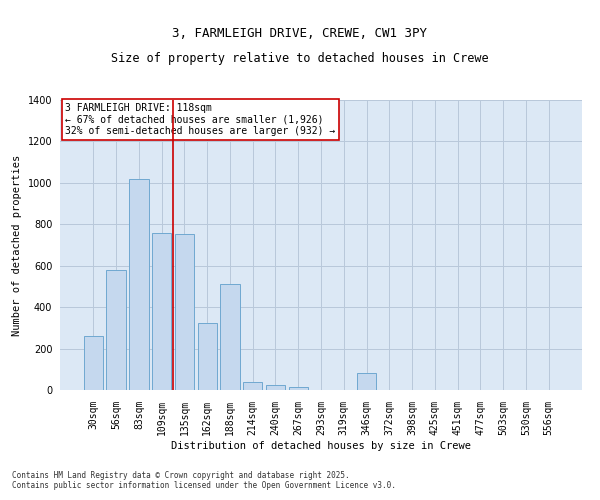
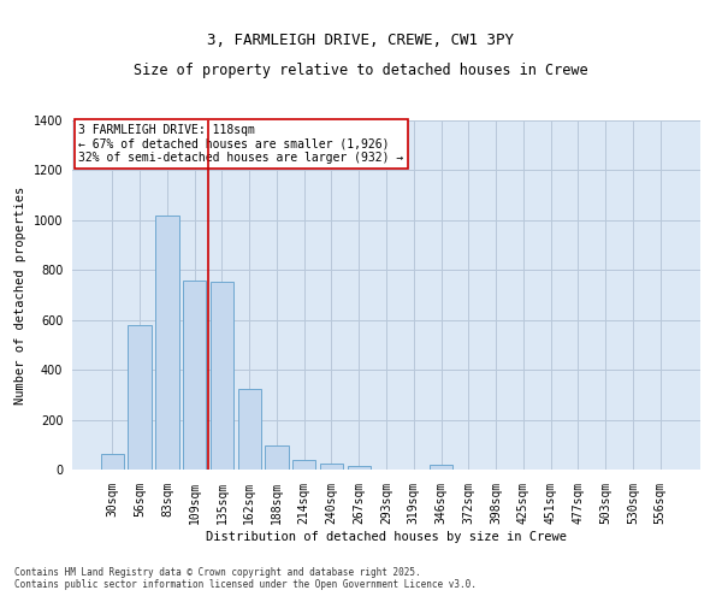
30sqm: 260 -> 65
188sqm: 510 -> 95
346sqm: 80 -> 20
